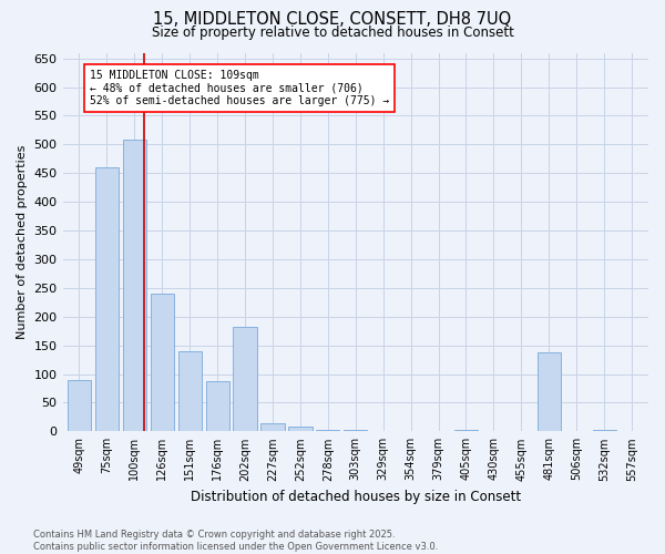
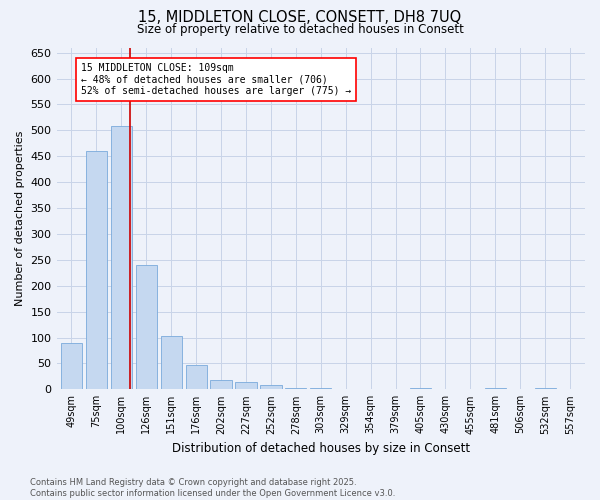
151sqm: 140 -> 103
176sqm: 88 -> 47
202sqm: 182 -> 18
481sqm: 138 -> 3
